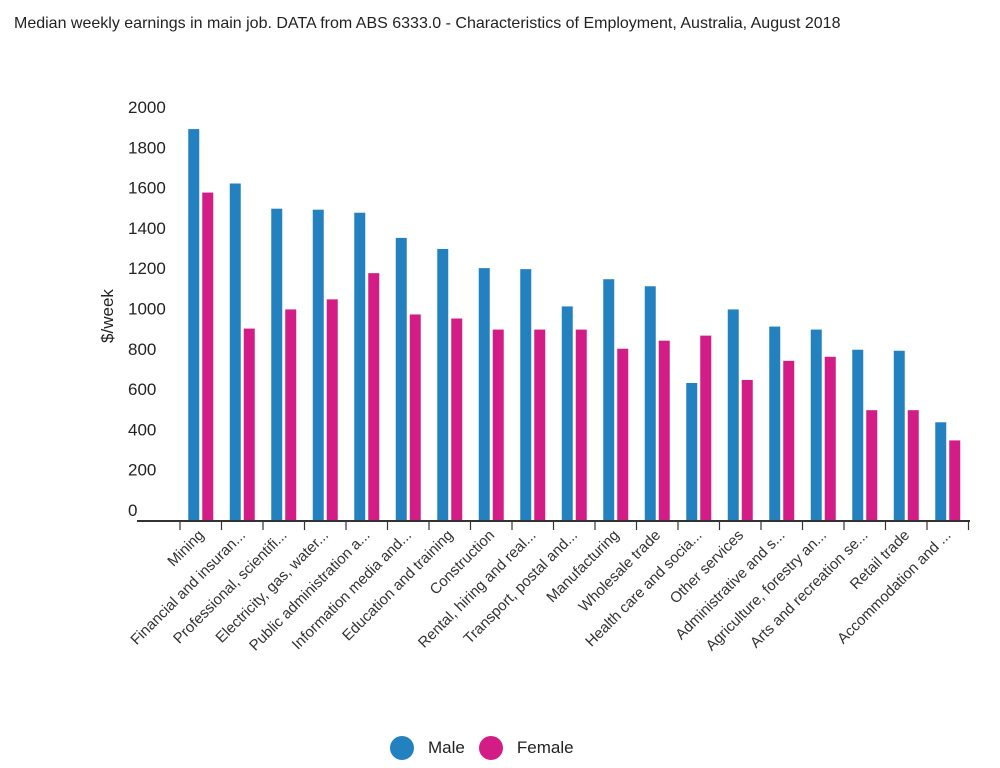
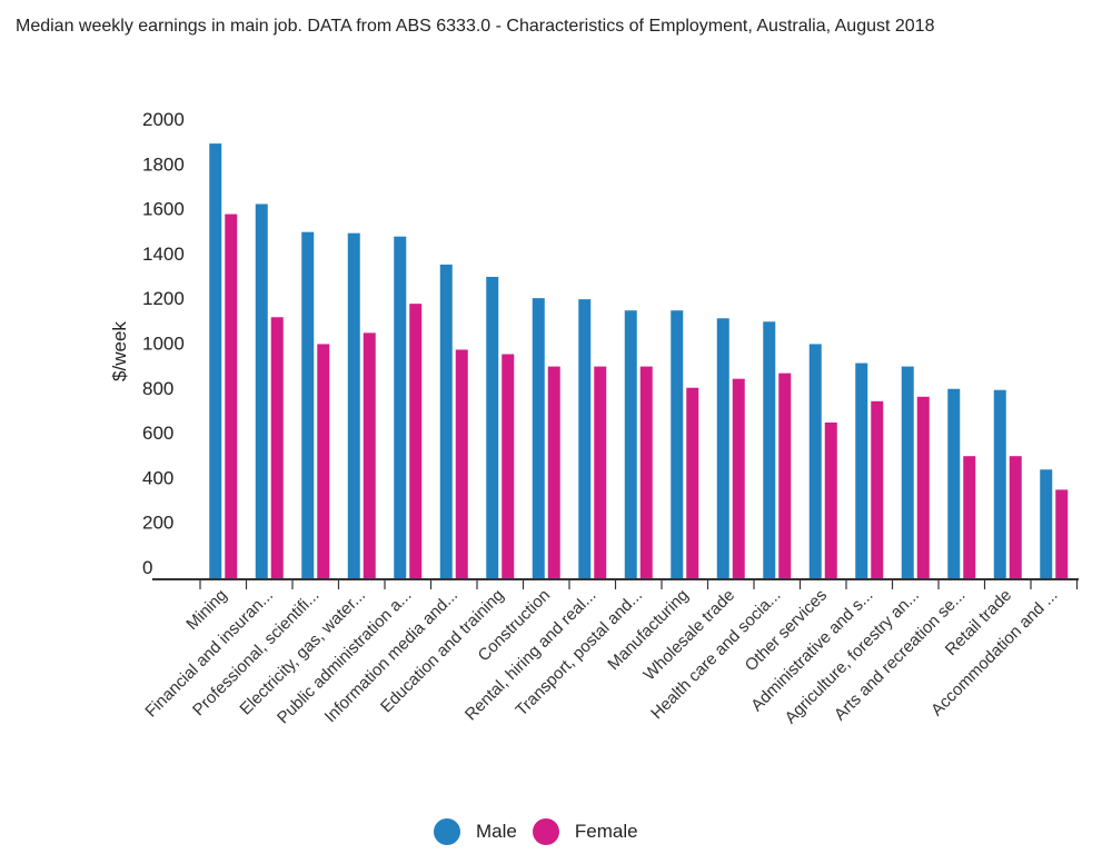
Female/Financial and insuran...: 950 -> 1160
Male/Transport, postal and...: 1060 -> 1200
Male/Health care and socia...: 680 -> 1140
